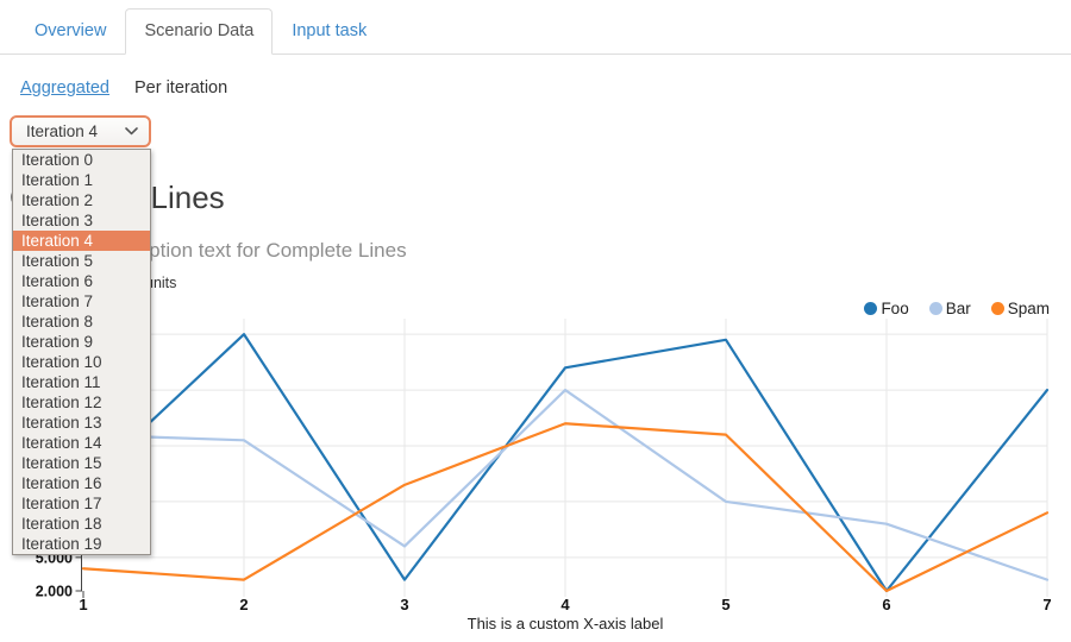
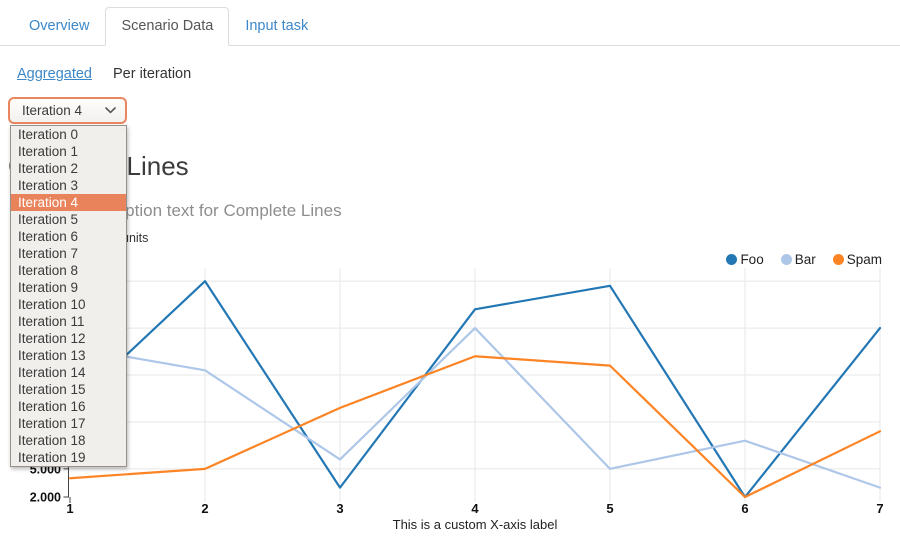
Bar/1: 16000 -> 18000
Spam/2: 3000 -> 5000
Bar/5: 10000 -> 5000
